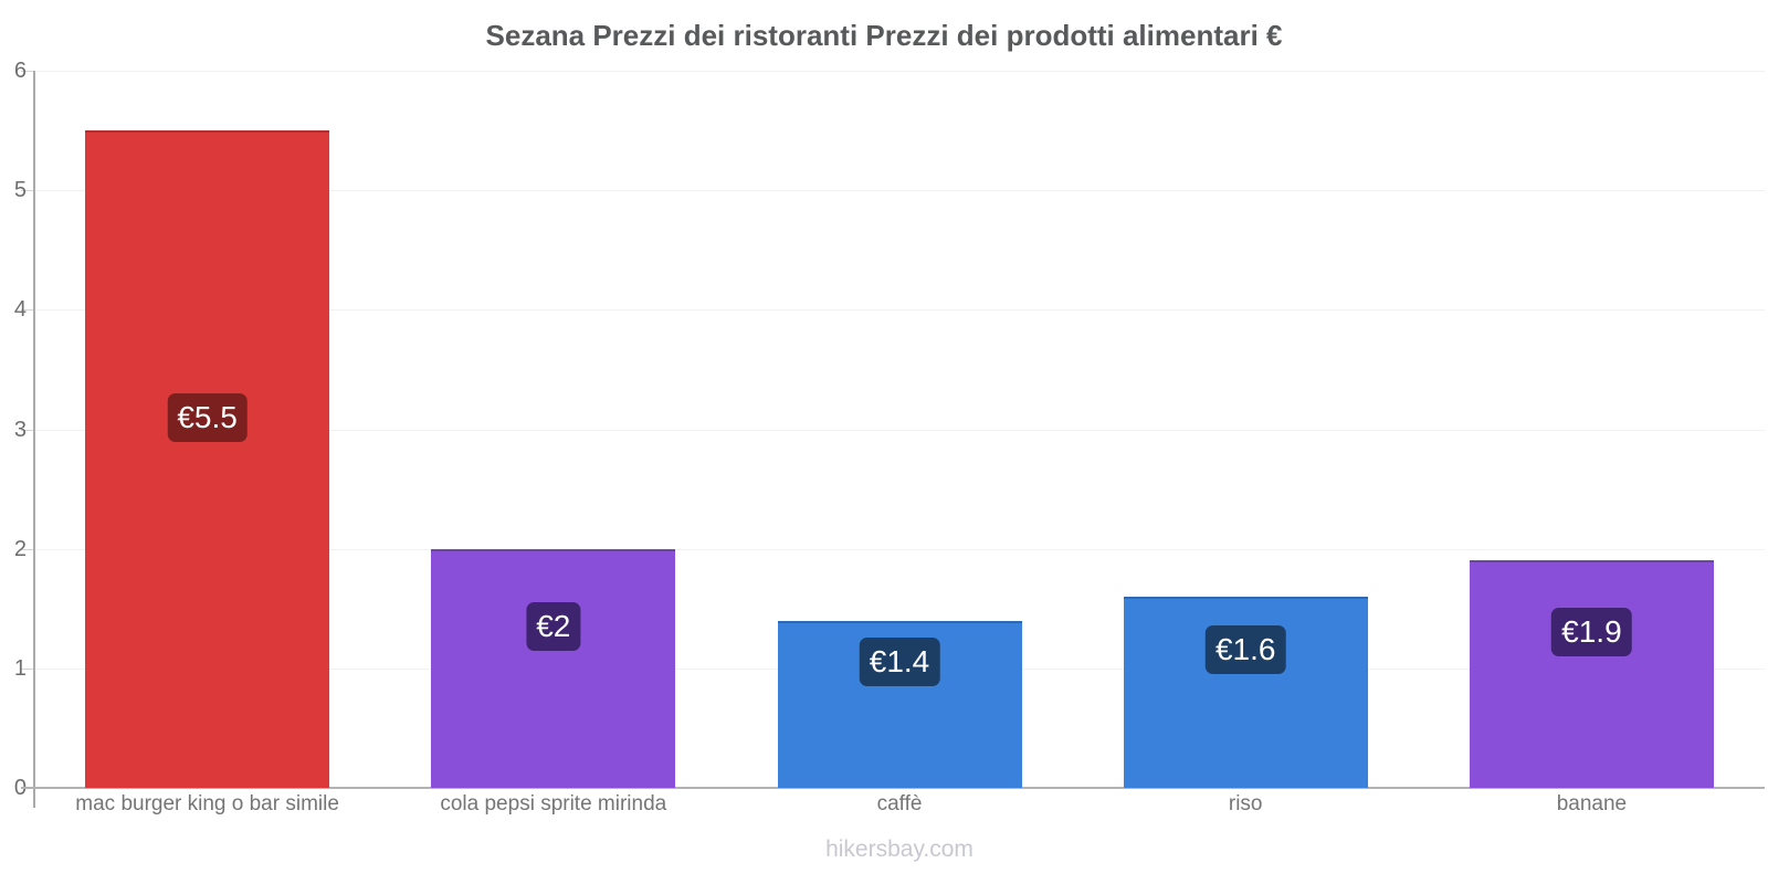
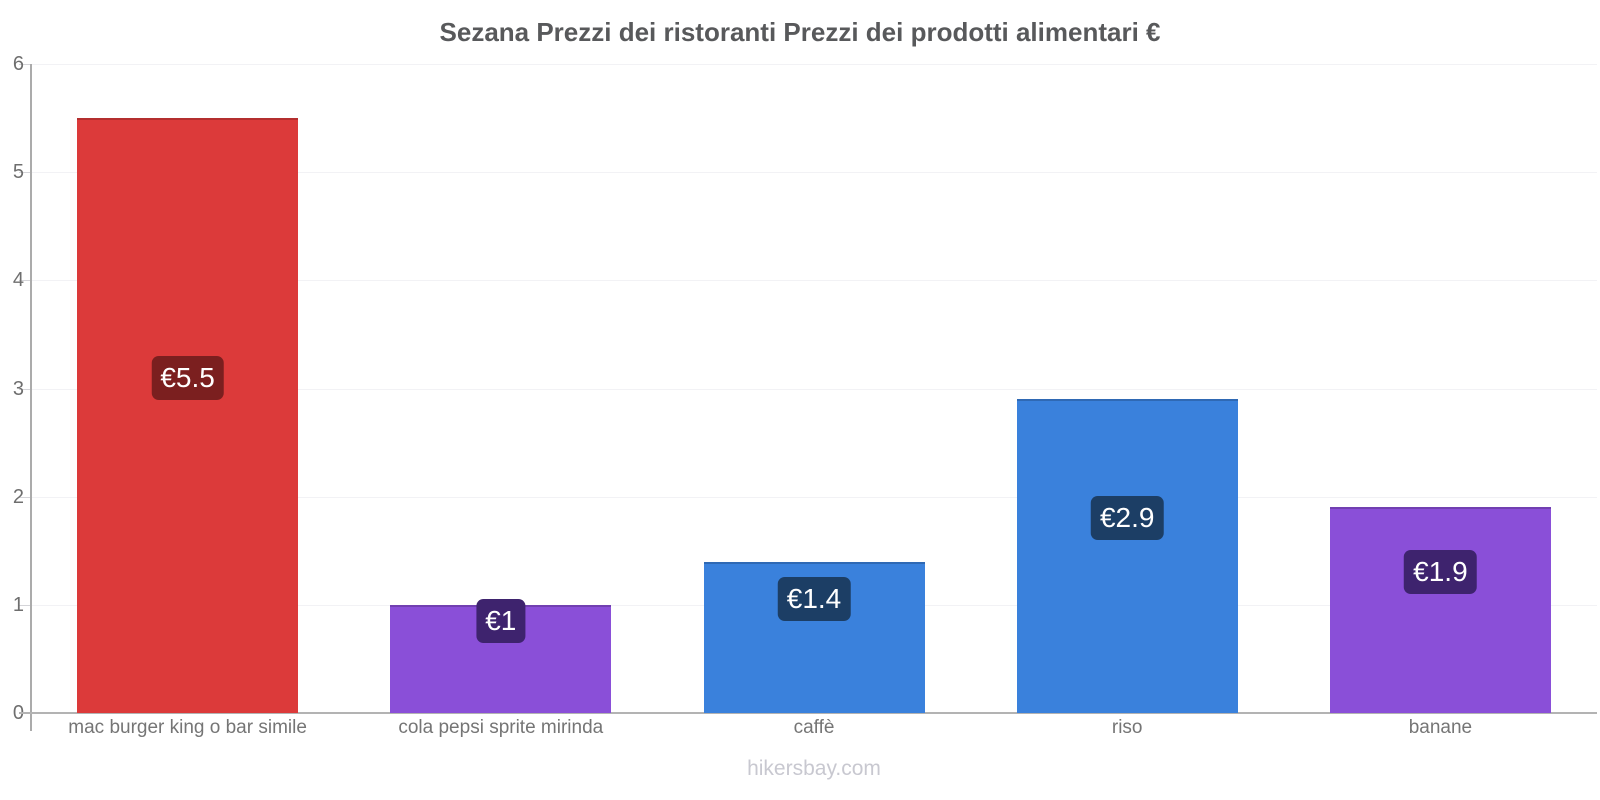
cola pepsi sprite mirinda: €2 -> €1
riso: €1.6 -> €2.9
